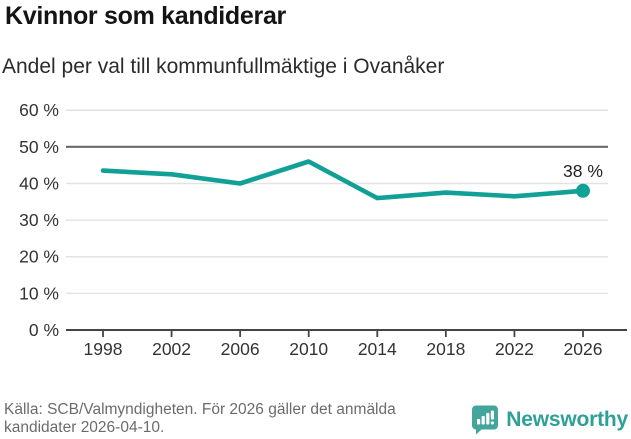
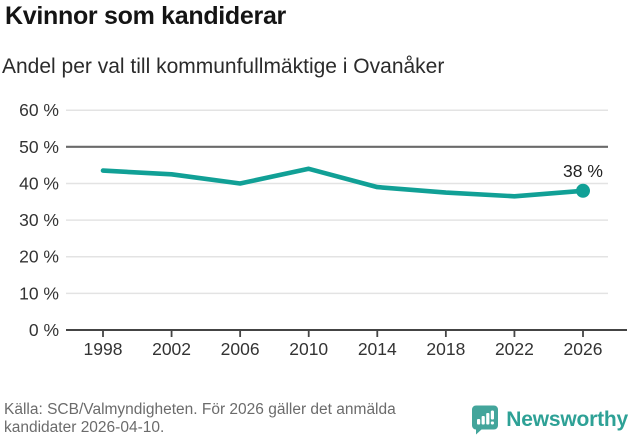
2010: 46% -> 44%
2014: 36% -> 39%
